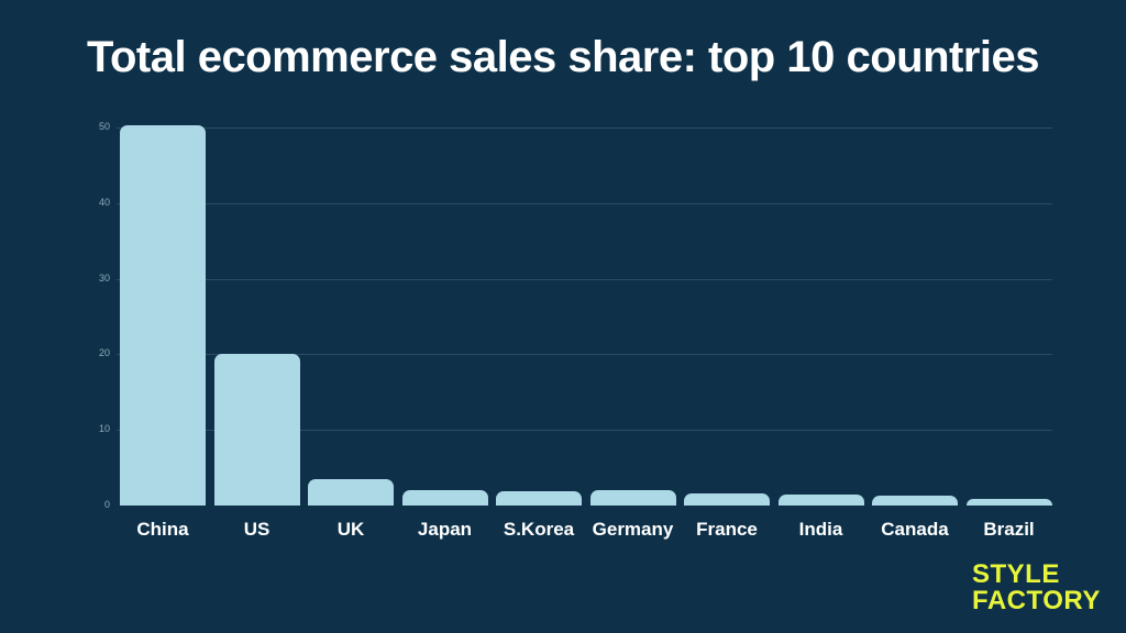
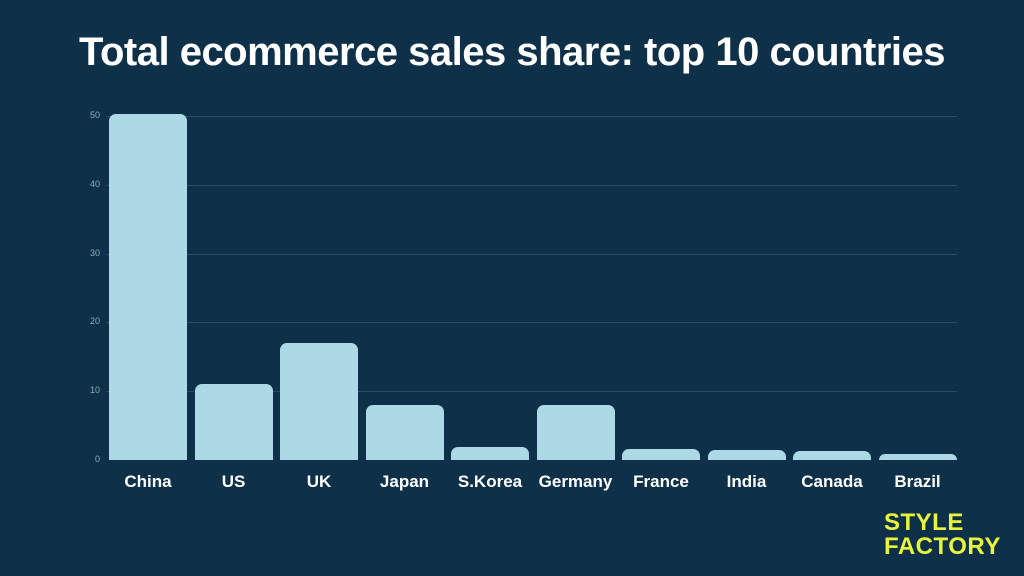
US: 20 -> 11
UK: 4 -> 17
Japan: 2 -> 8
Germany: 2 -> 8
